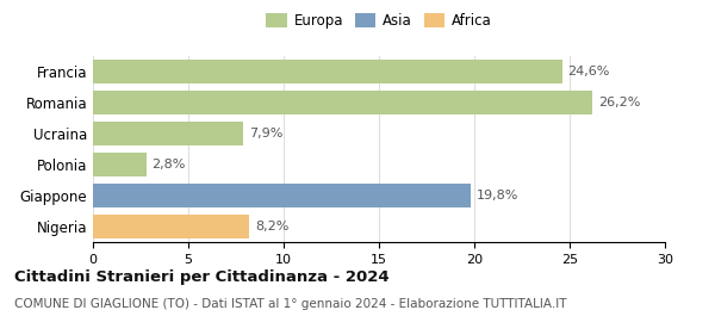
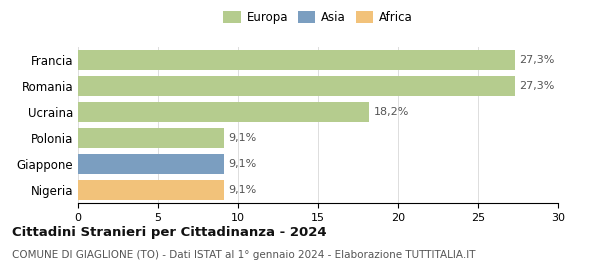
Francia: 24,6% -> 27,3%
Romania: 26,2% -> 27,3%
Ucraina: 7,9% -> 18,2%
Polonia: 2,8% -> 9,1%
Giappone: 19,8% -> 9,1%
Nigeria: 8,2% -> 9,1%
